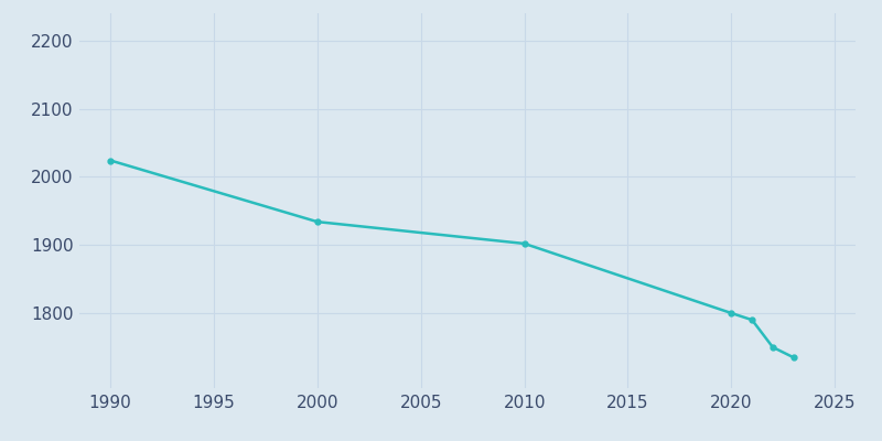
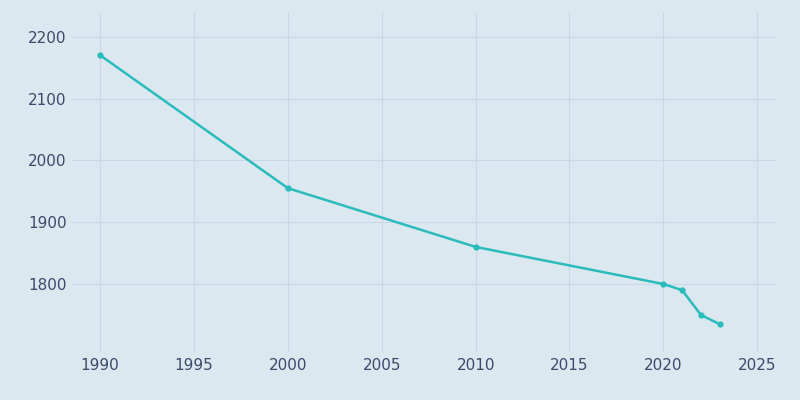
1990: 2024 -> 2170
2000: 1934 -> 1955
2010: 1902 -> 1860
